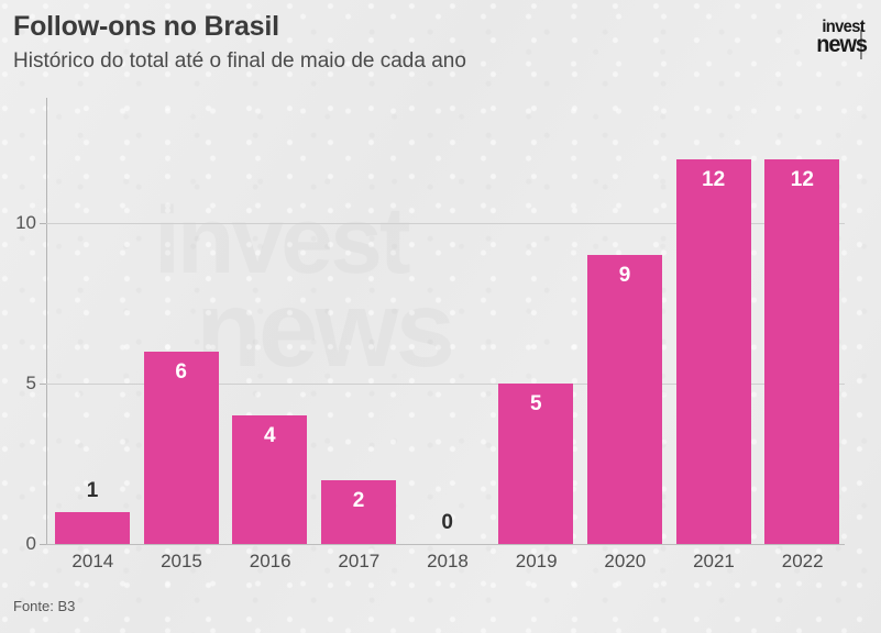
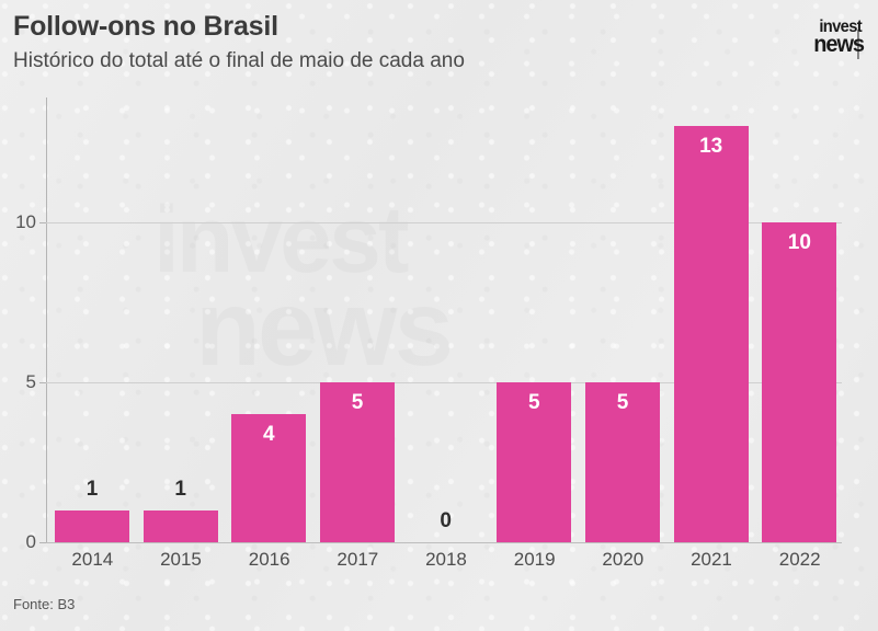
2015: 6 -> 1
2017: 2 -> 5
2020: 9 -> 5
2021: 12 -> 13
2022: 12 -> 10
